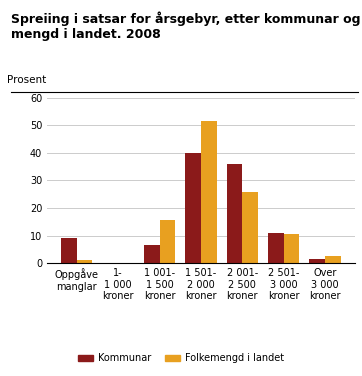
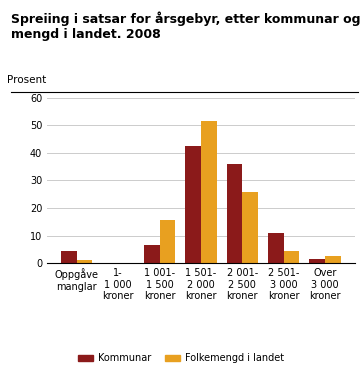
Kommunar/Oppgåve manglar: 9.0 -> 4.5
Kommunar/1 501- 2 000 kroner: 40.0 -> 42.5
Folkemengd i landet/2 501- 3 000 kroner: 10.5 -> 4.5
